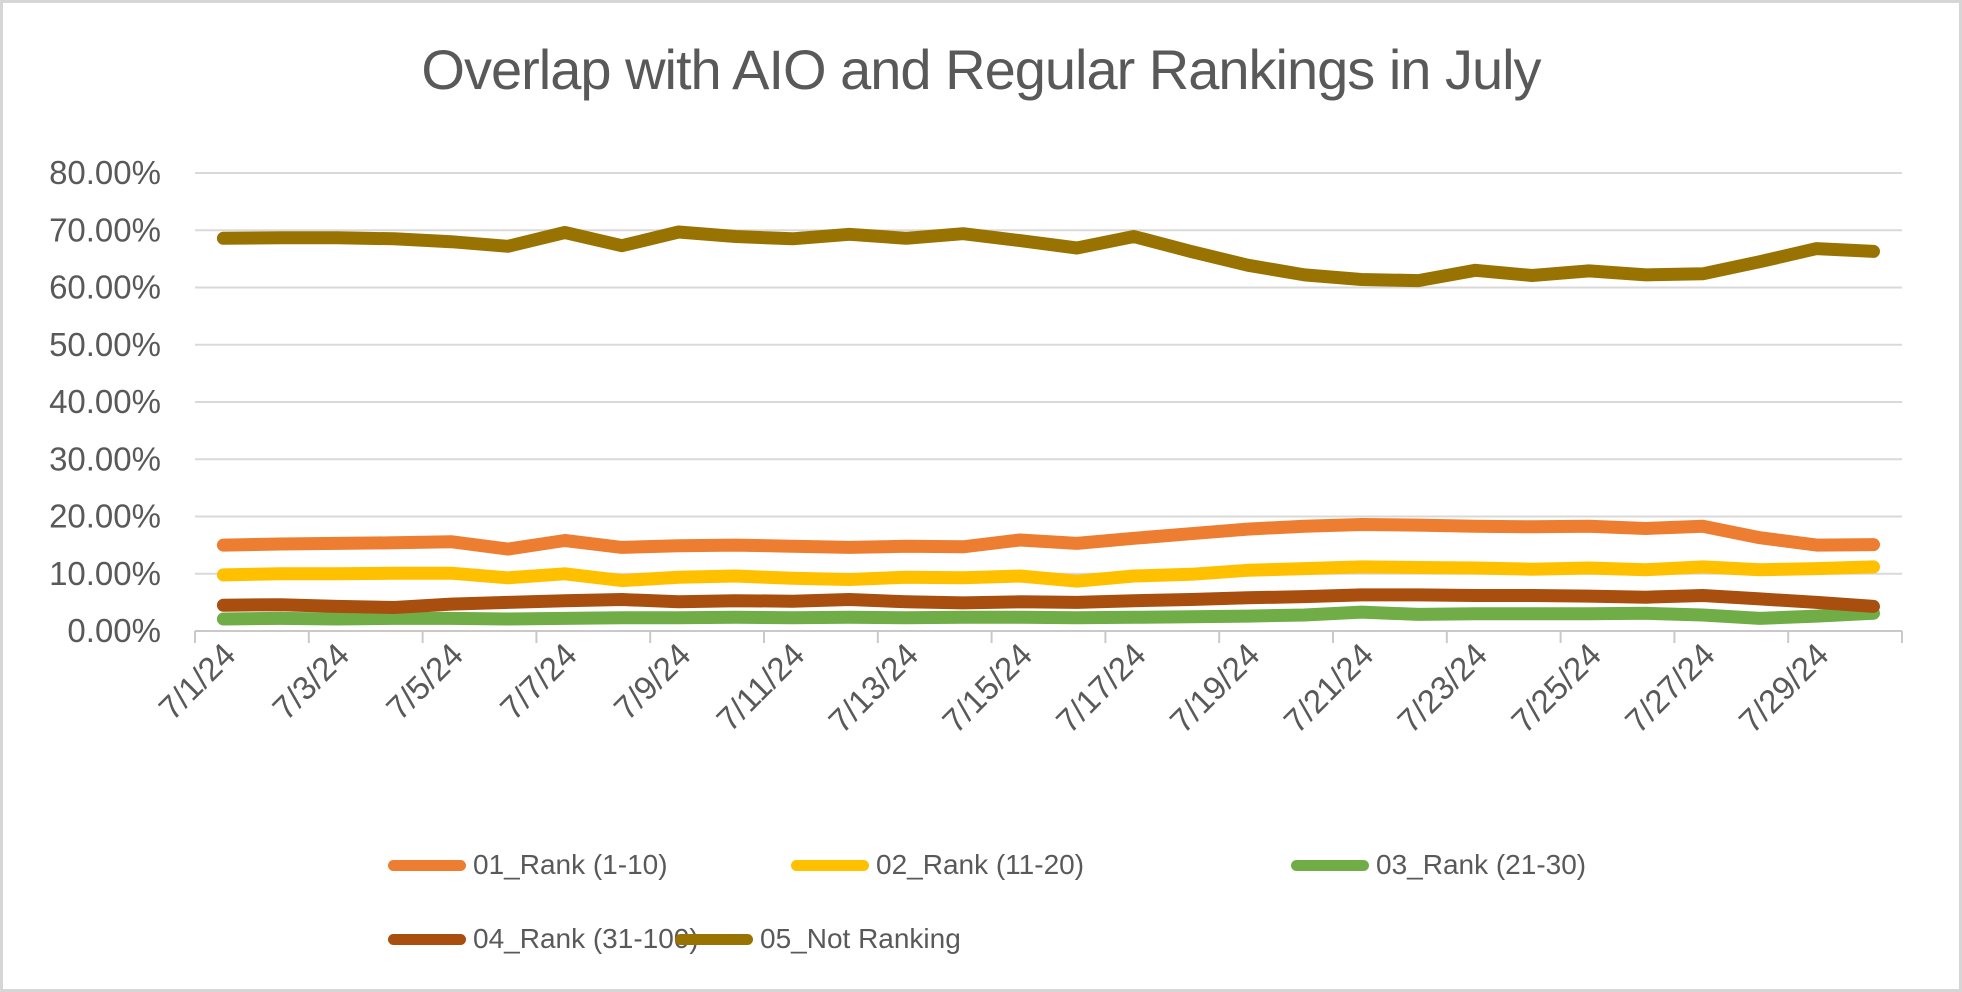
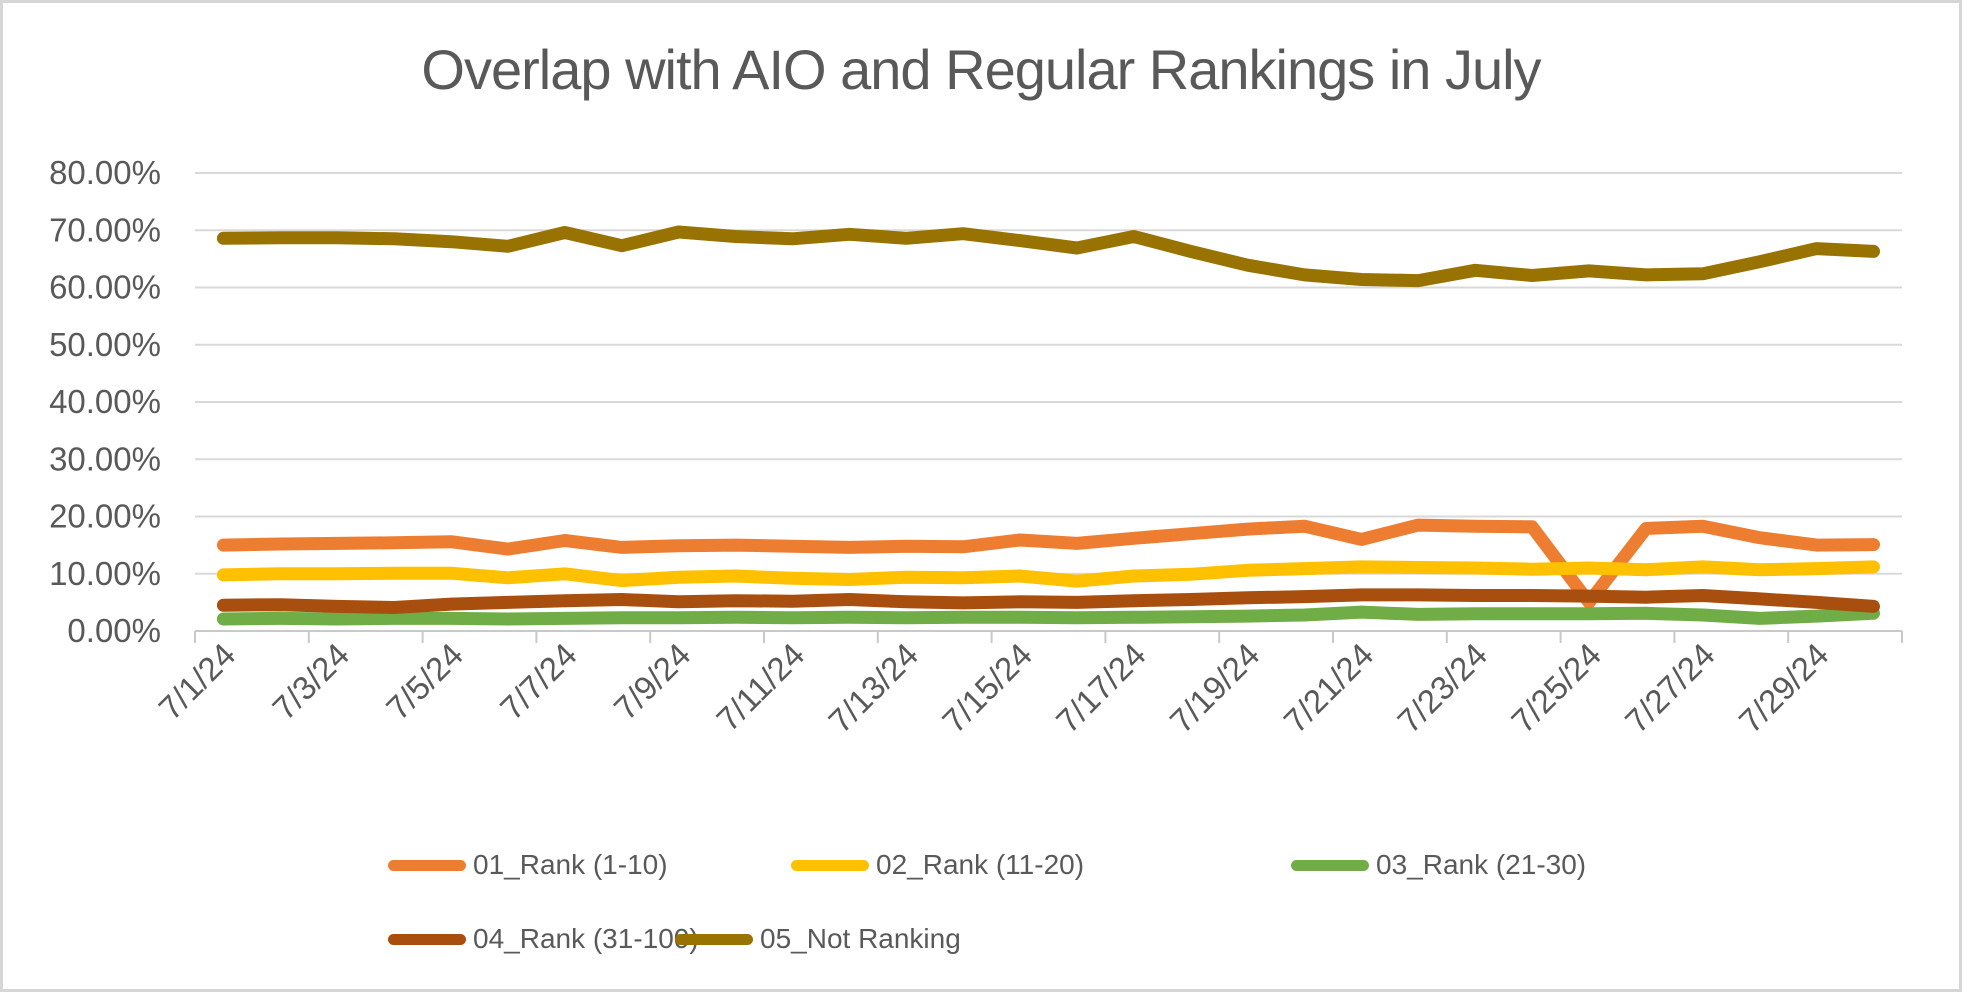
01_Rank (1-10)/7/21/24: 19% -> 16%
01_Rank (1-10)/7/25/24: 18% -> 5%
